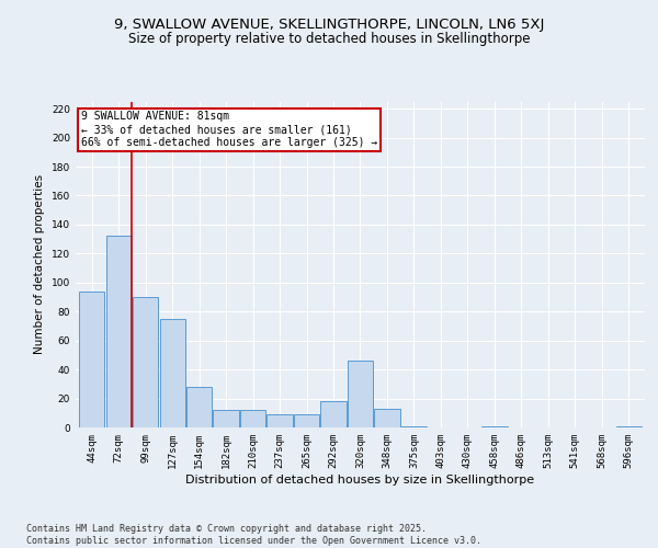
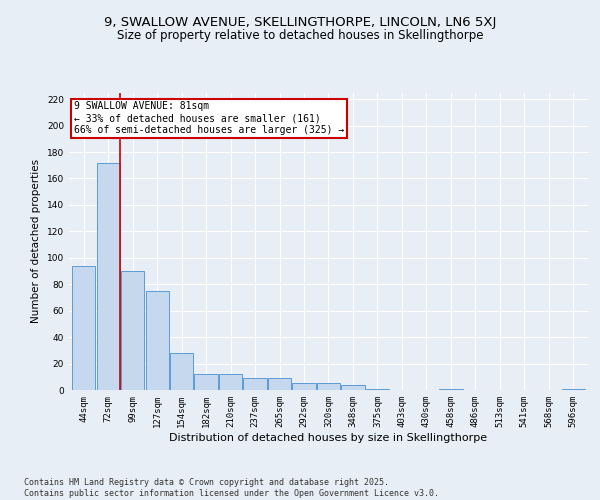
72sqm: 132 -> 172
292sqm: 18 -> 5
320sqm: 46 -> 5
348sqm: 13 -> 4
